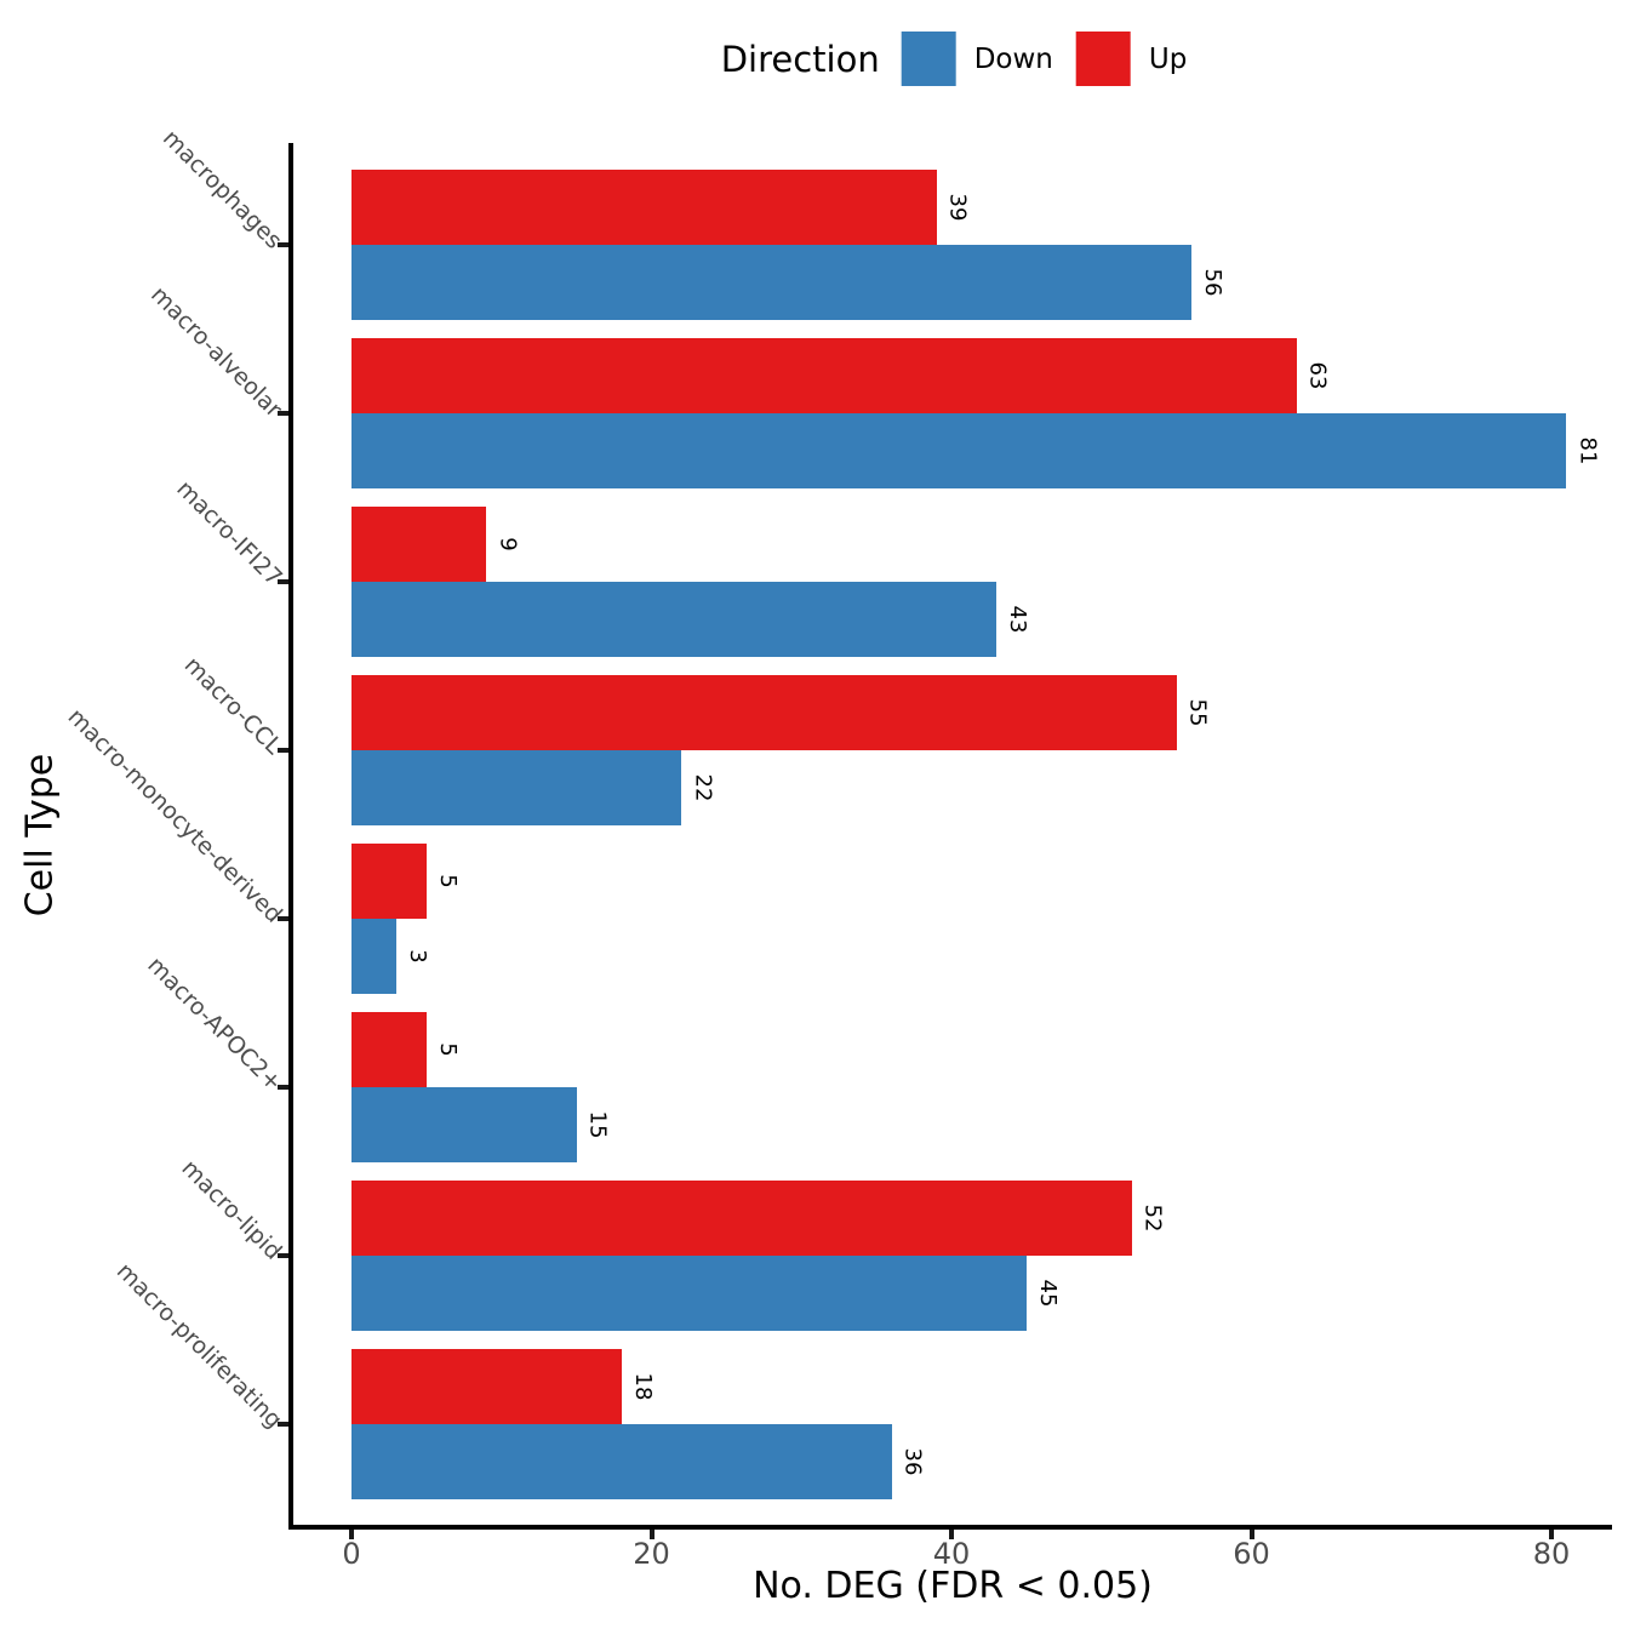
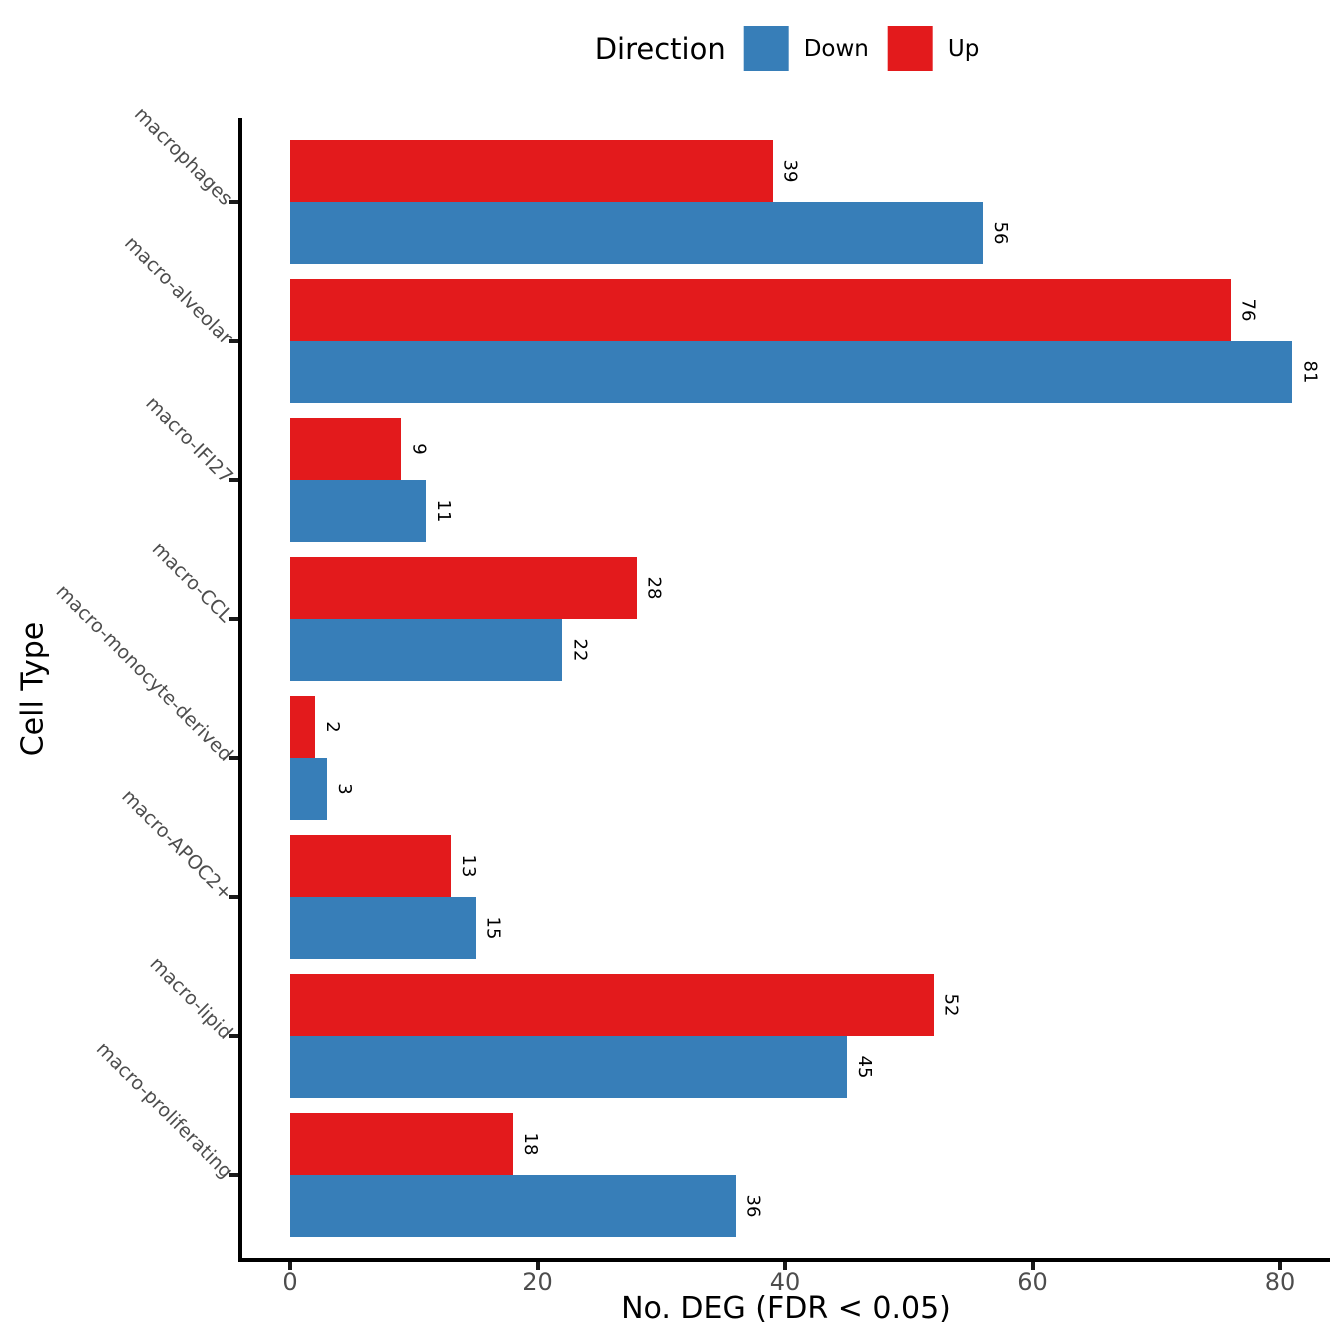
Up/macro-alveolar: 63 -> 76
Down/macro-IFI27: 43 -> 11
Up/macro-CCL: 55 -> 28
Up/macro-monocyte-derived: 5 -> 2
Up/macro-APOC2+: 5 -> 13
